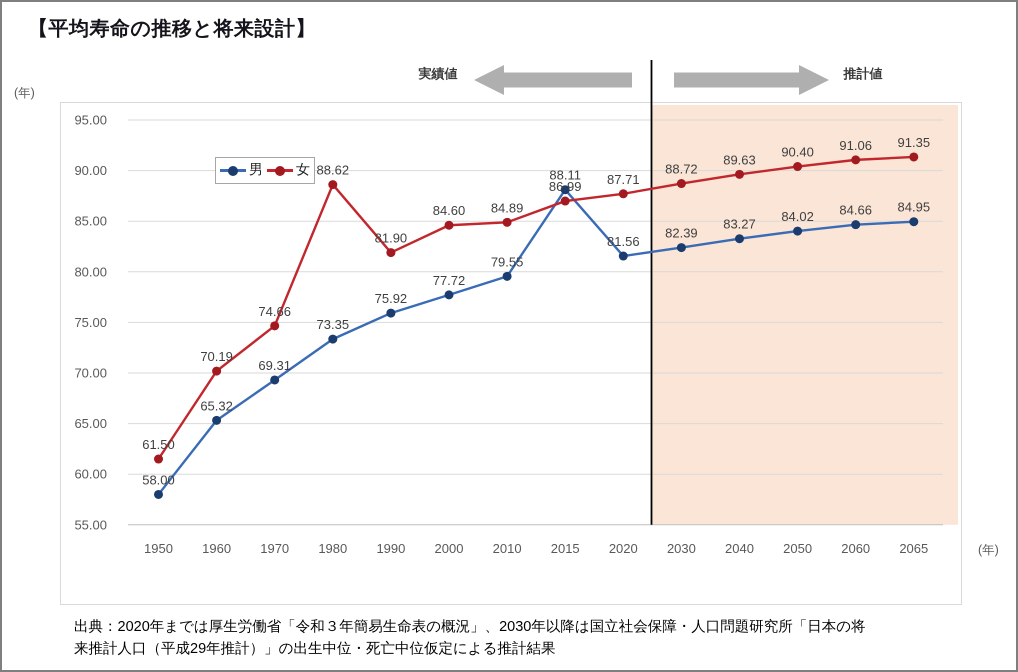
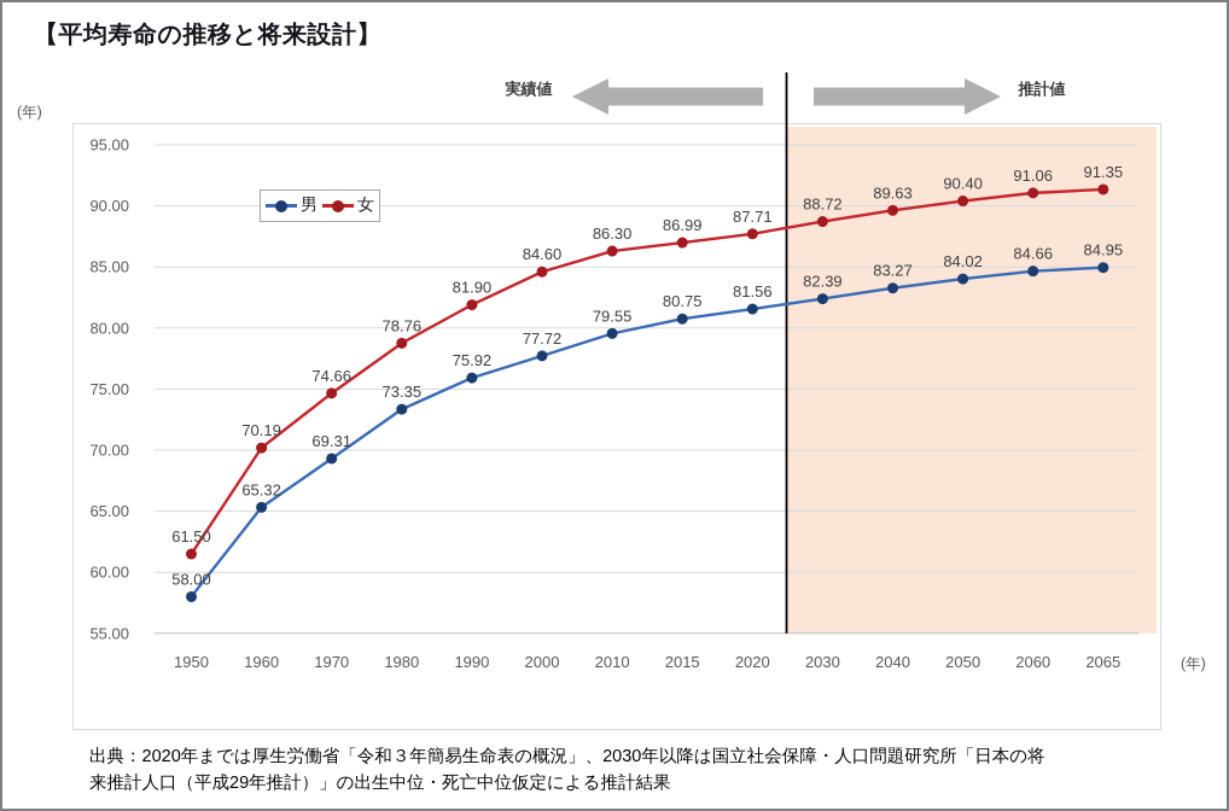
女/1980: 88.62 -> 78.76
女/2010: 84.89 -> 86.30
男/2015: 88.11 -> 80.75
